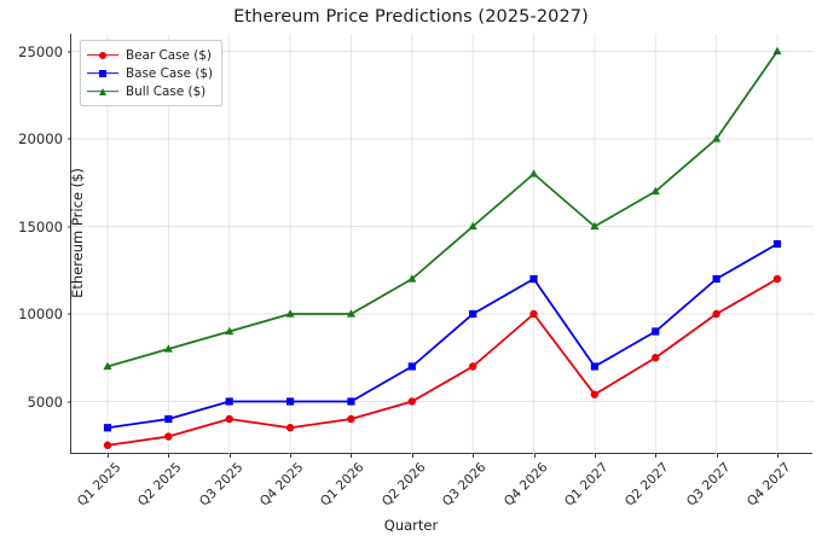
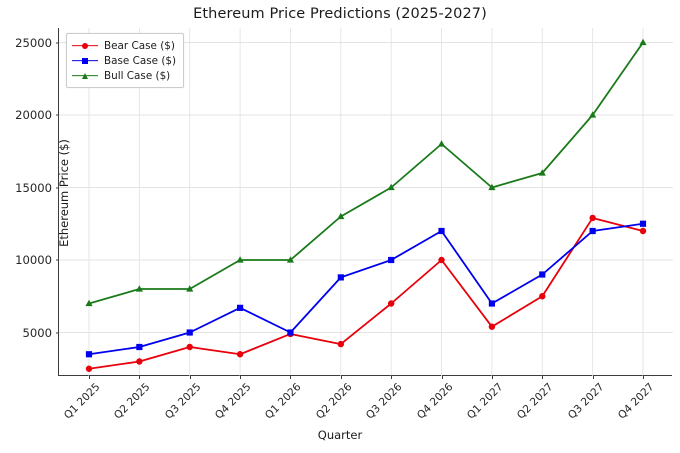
Bull Case ($)/Q3 2025: 9000 -> 8000
Base Case ($)/Q4 2025: 5000 -> 6700
Bear Case ($)/Q1 2026: 4000 -> 4900
Bear Case ($)/Q2 2026: 5000 -> 4200
Base Case ($)/Q2 2026: 7000 -> 8800
Bull Case ($)/Q2 2026: 12000 -> 13000
Bull Case ($)/Q2 2027: 17000 -> 16000
Bear Case ($)/Q3 2027: 10000 -> 12900
Base Case ($)/Q4 2027: 14000 -> 12500
